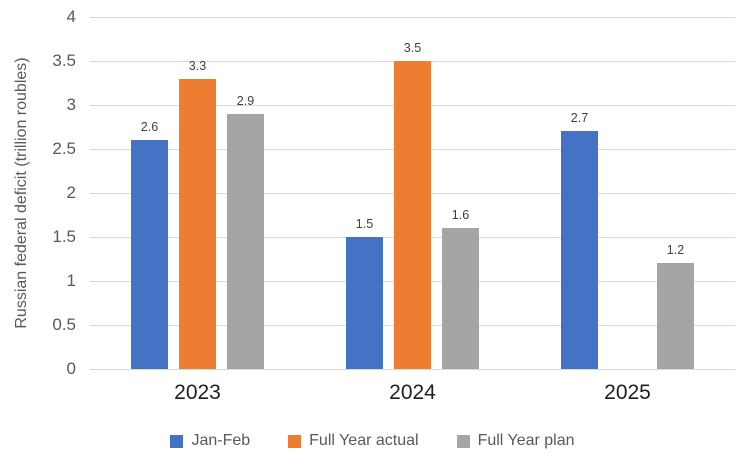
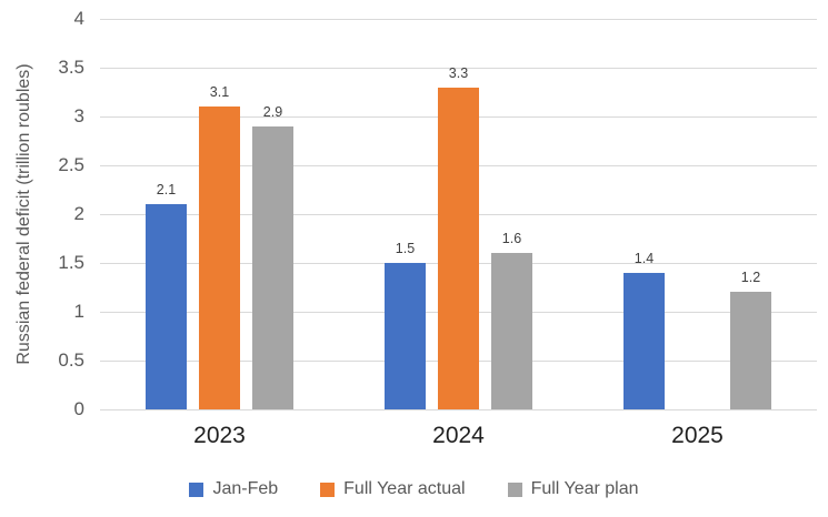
Jan-Feb/2023: 2.6 -> 2.1
Full Year actual/2023: 3.3 -> 3.1
Full Year actual/2024: 3.5 -> 3.3
Jan-Feb/2025: 2.7 -> 1.4
